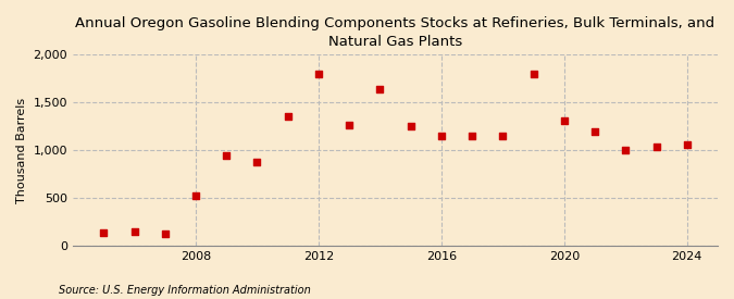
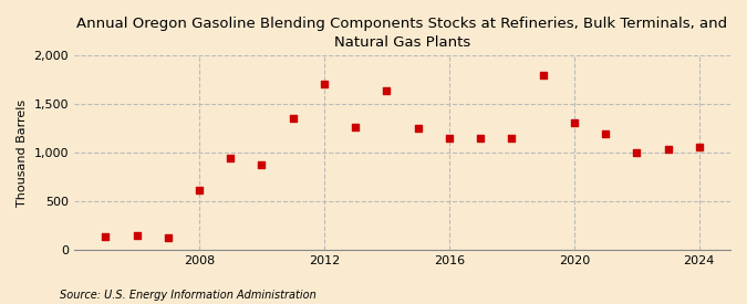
2008: 520 -> 620
2012: 1,800 -> 1,710
